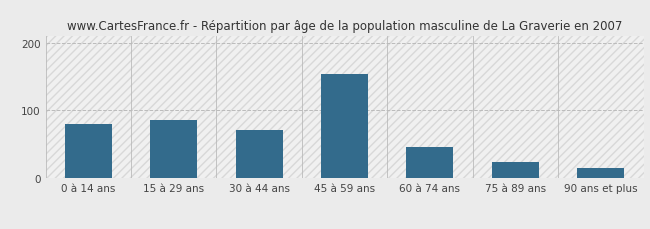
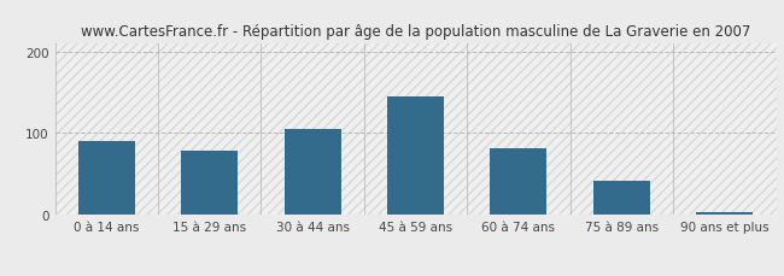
0 à 14 ans: 80 -> 90
15 à 29 ans: 86 -> 78
30 à 44 ans: 72 -> 105
45 à 59 ans: 154 -> 145
60 à 74 ans: 46 -> 82
75 à 89 ans: 24 -> 42
90 ans et plus: 16 -> 3
